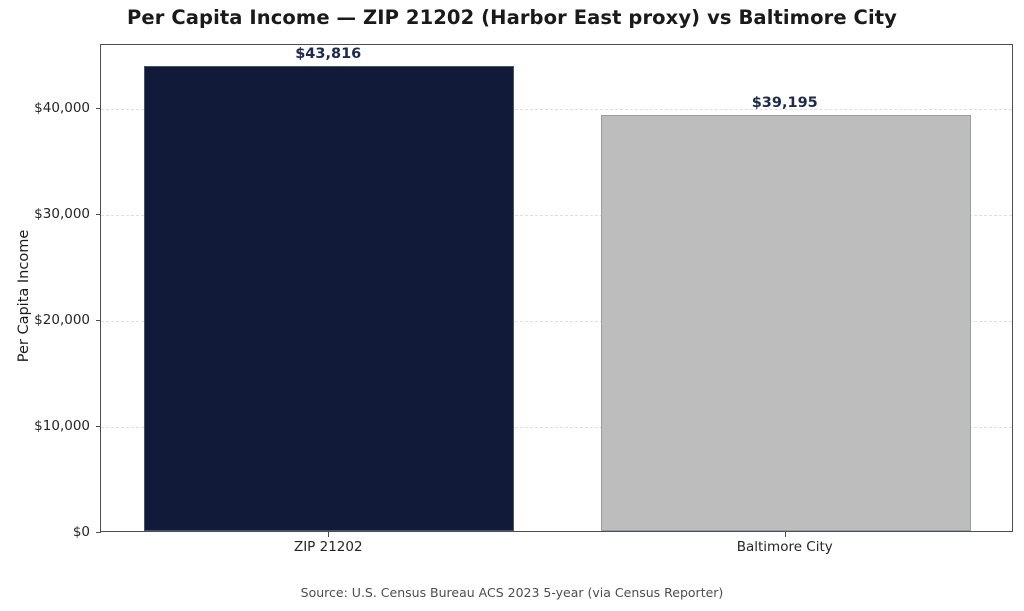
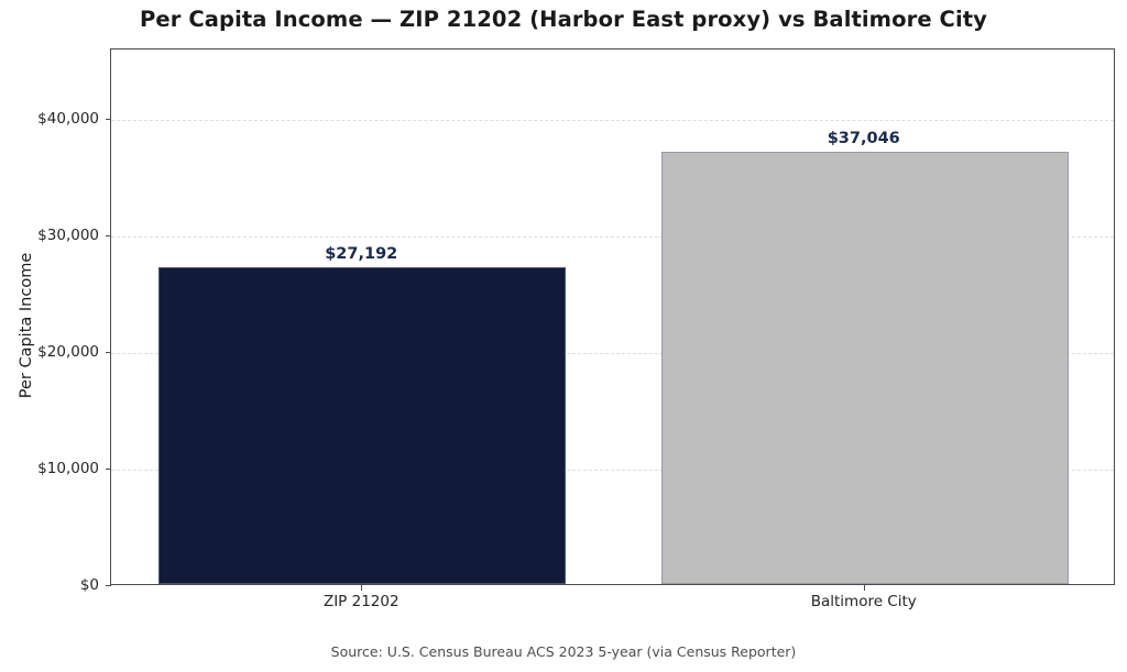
ZIP 21202: $43,816 -> $27,192
Baltimore City: $39,195 -> $37,046
